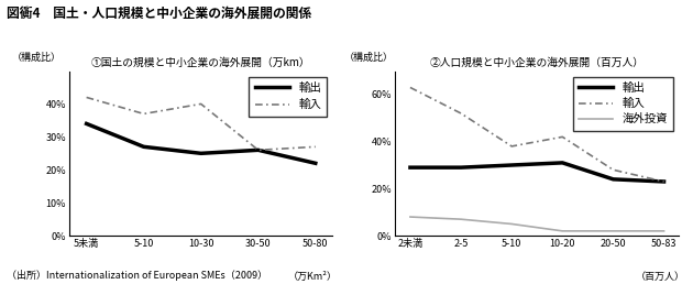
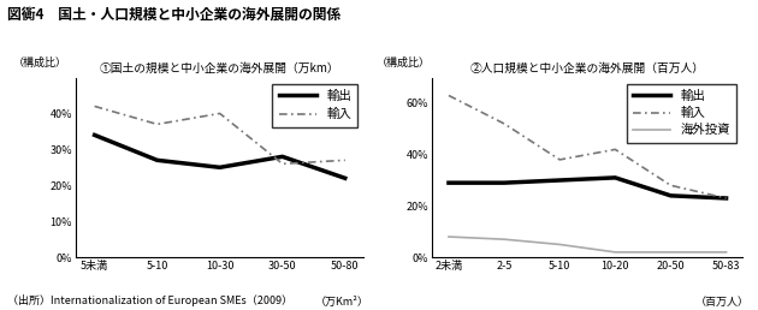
①国土の規模と中小企業の海外展開（万km）/輸出/30-50: 26% -> 28%
